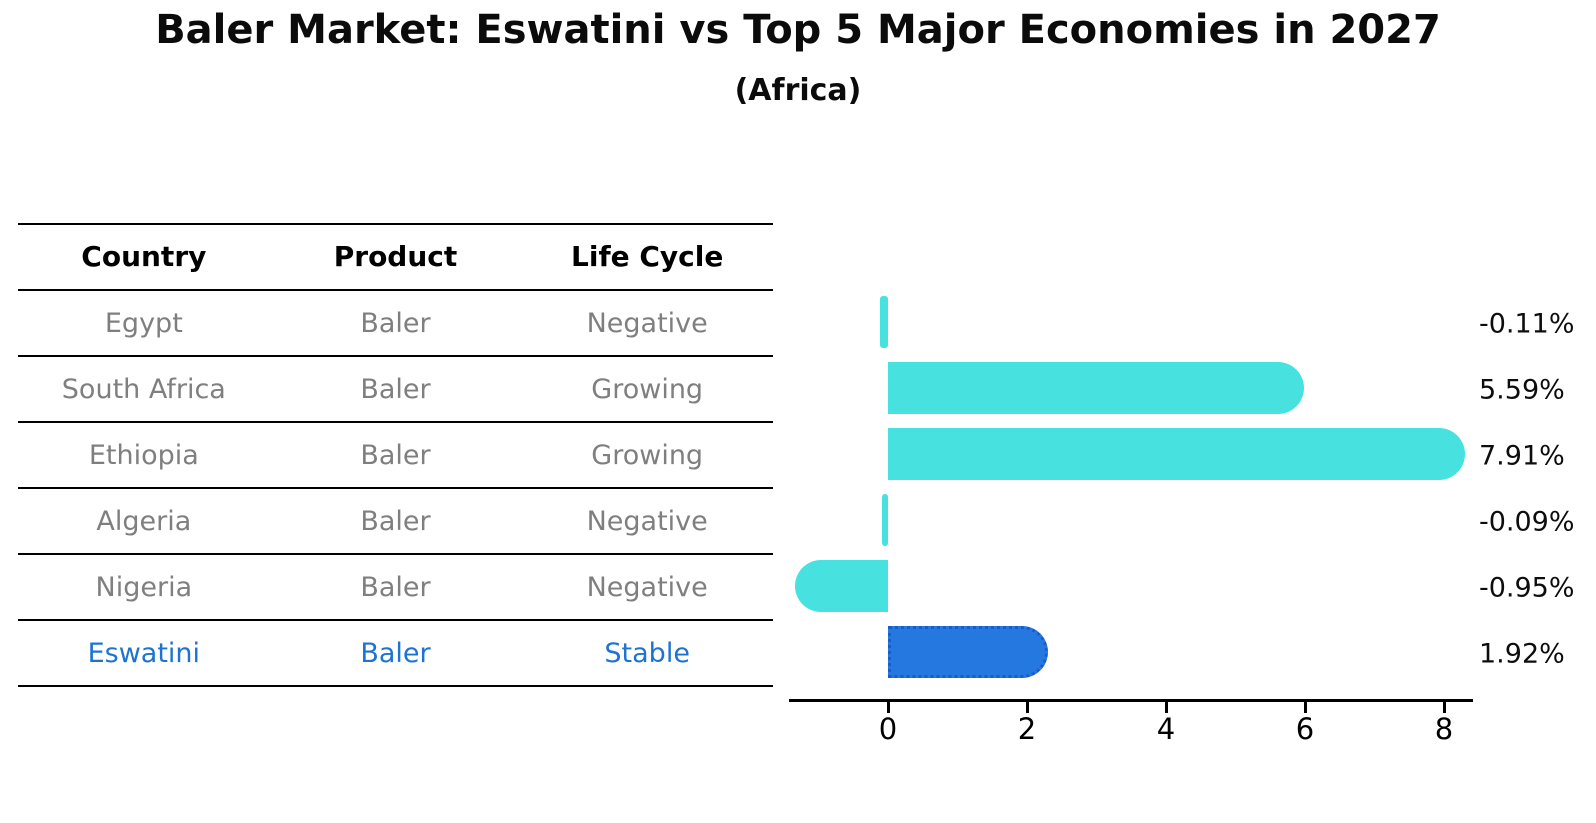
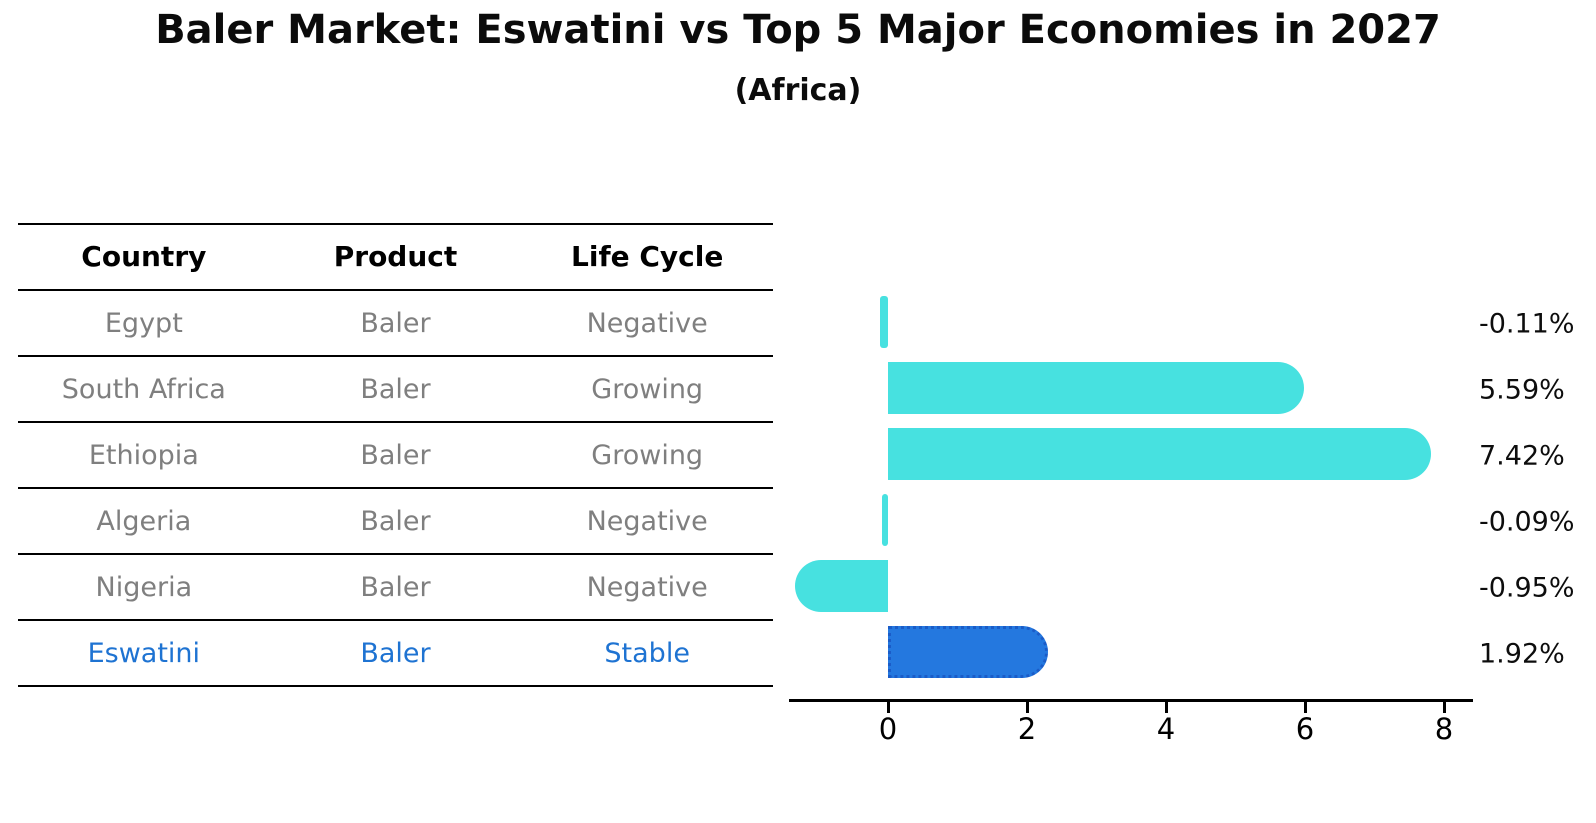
Ethiopia: 7.91% -> 7.42%
